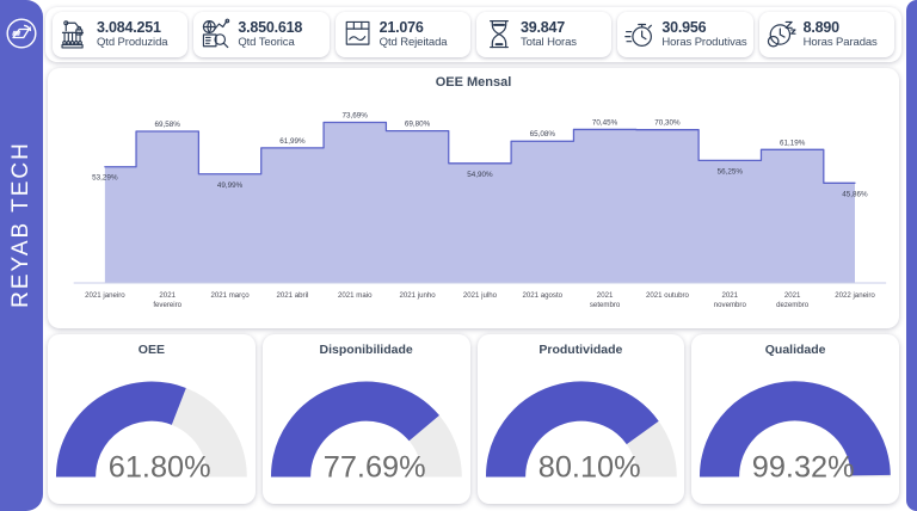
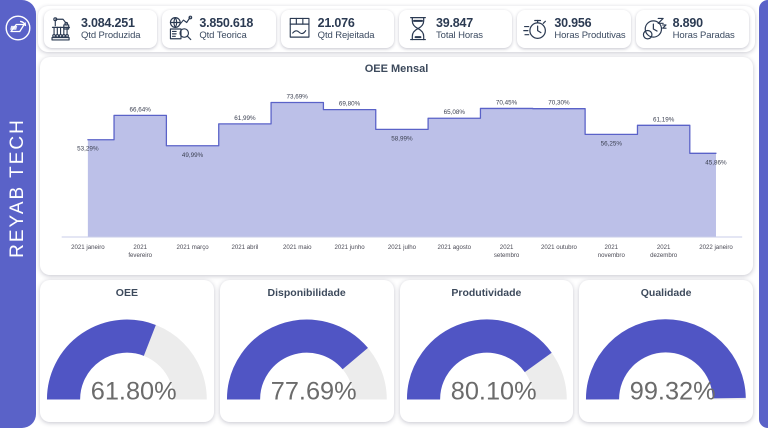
2021 fevereiro: 69,58% -> 66,64%
2021 julho: 54,90% -> 58,99%
